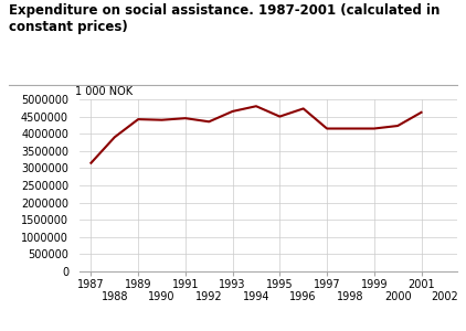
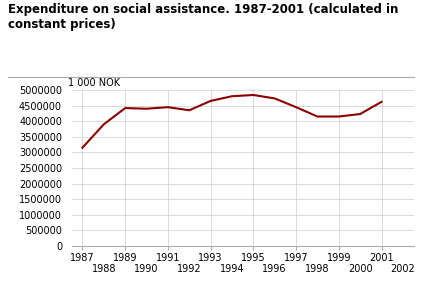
1995: 4500000 -> 4840000
1997: 4150000 -> 4450000
